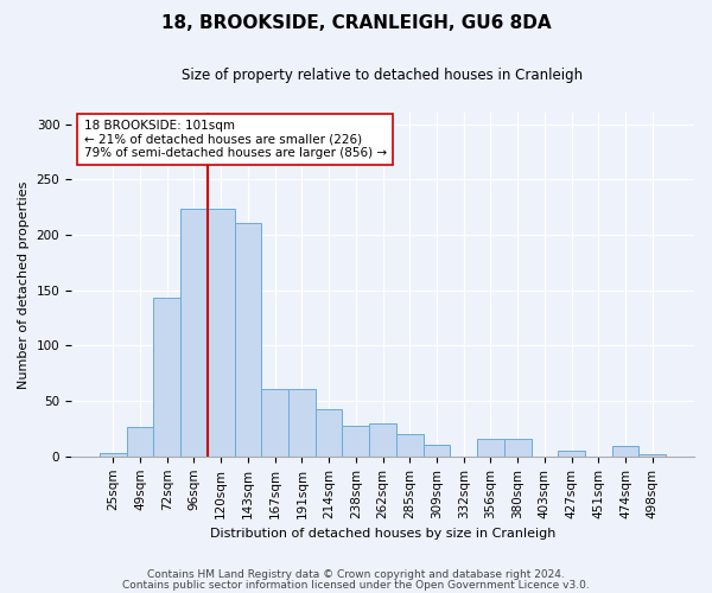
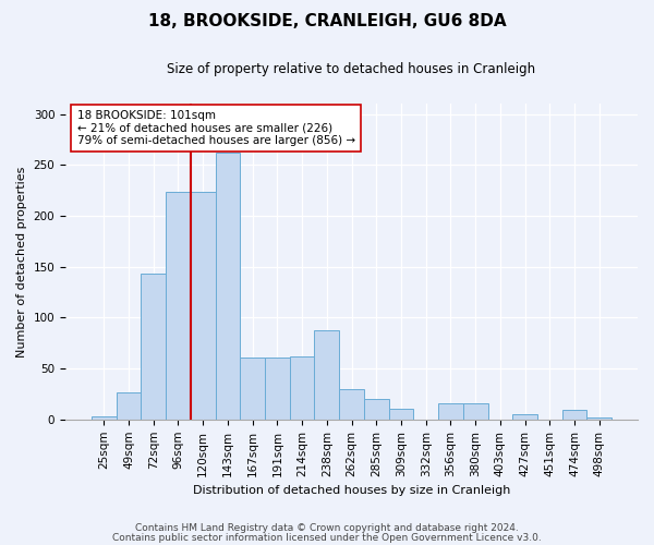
143sqm: 211 -> 262
214sqm: 43 -> 62
238sqm: 28 -> 88
